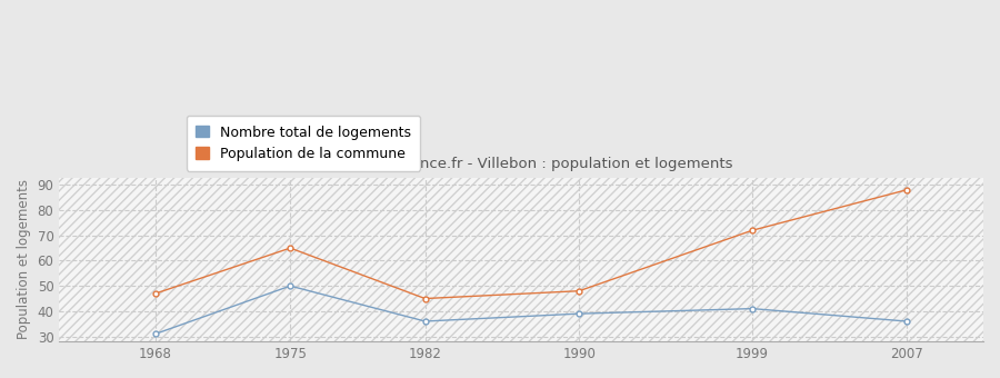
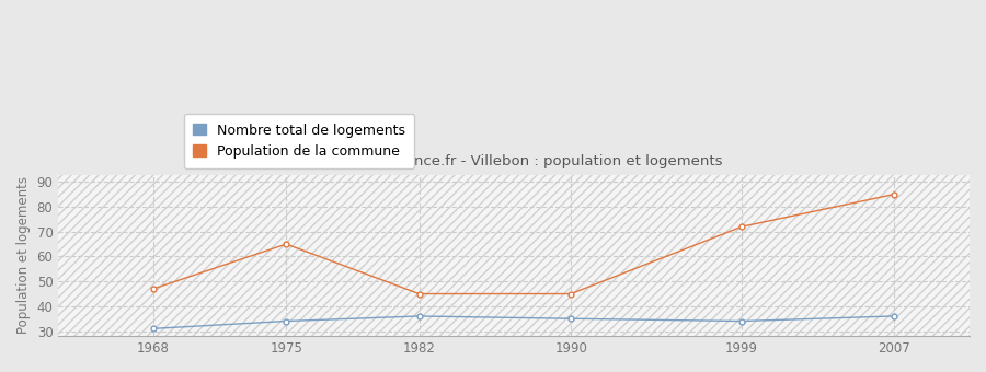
Nombre total de logements/1975: 50 -> 34
Nombre total de logements/1990: 39 -> 35
Population de la commune/1990: 48 -> 45
Nombre total de logements/1999: 41 -> 34
Population de la commune/2007: 88 -> 85
